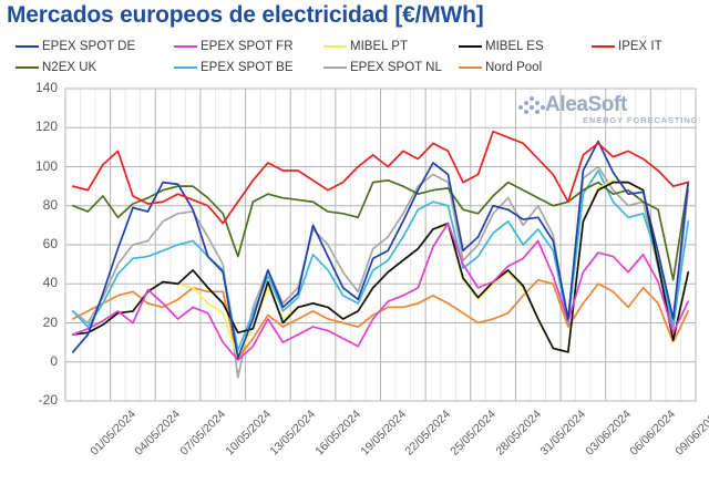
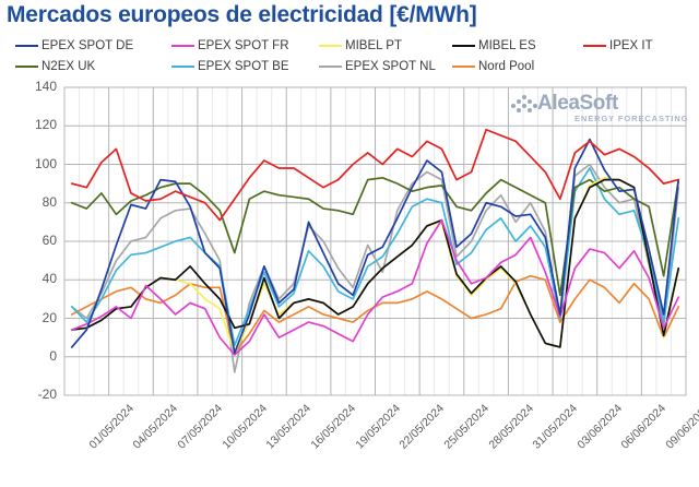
EPEX SPOT NL/22/05/2024: 64 -> 44
Nord Pool/31/05/2024: 34 -> 39
N2EX UK/03/06/2024: 82 -> 32
